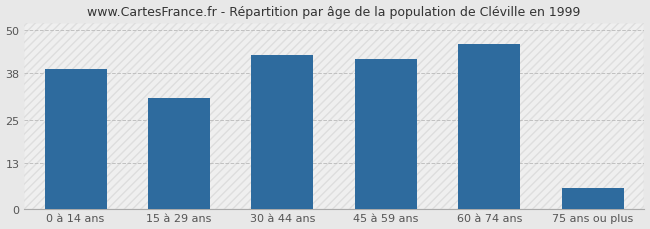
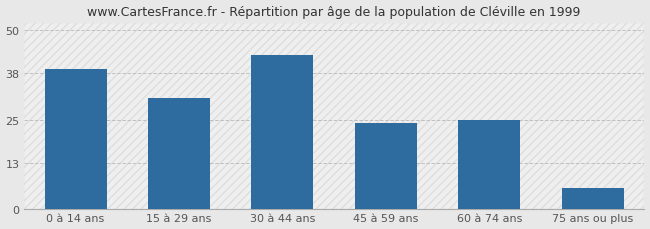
45 à 59 ans: 42 -> 24
60 à 74 ans: 46 -> 25
